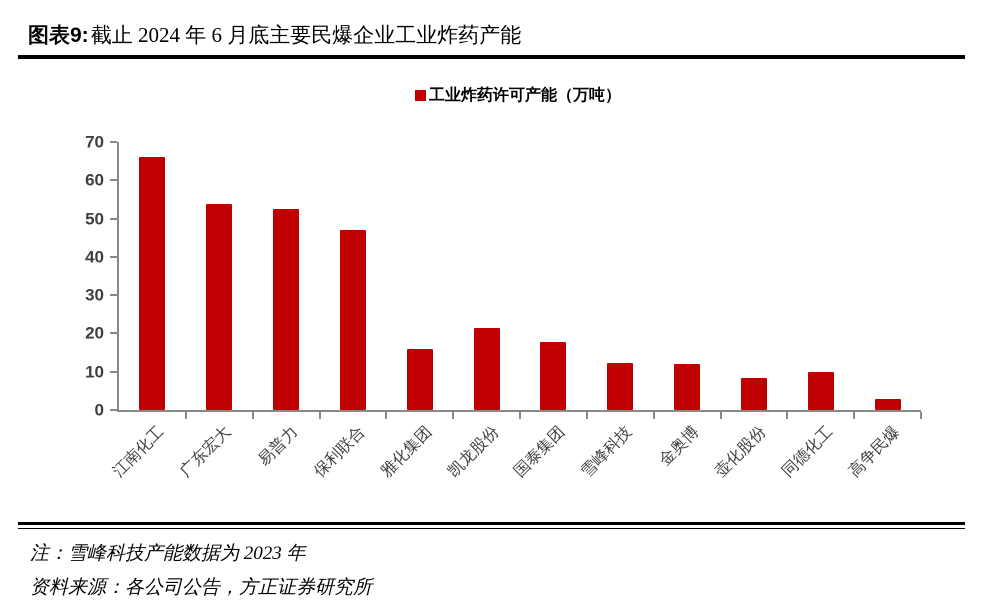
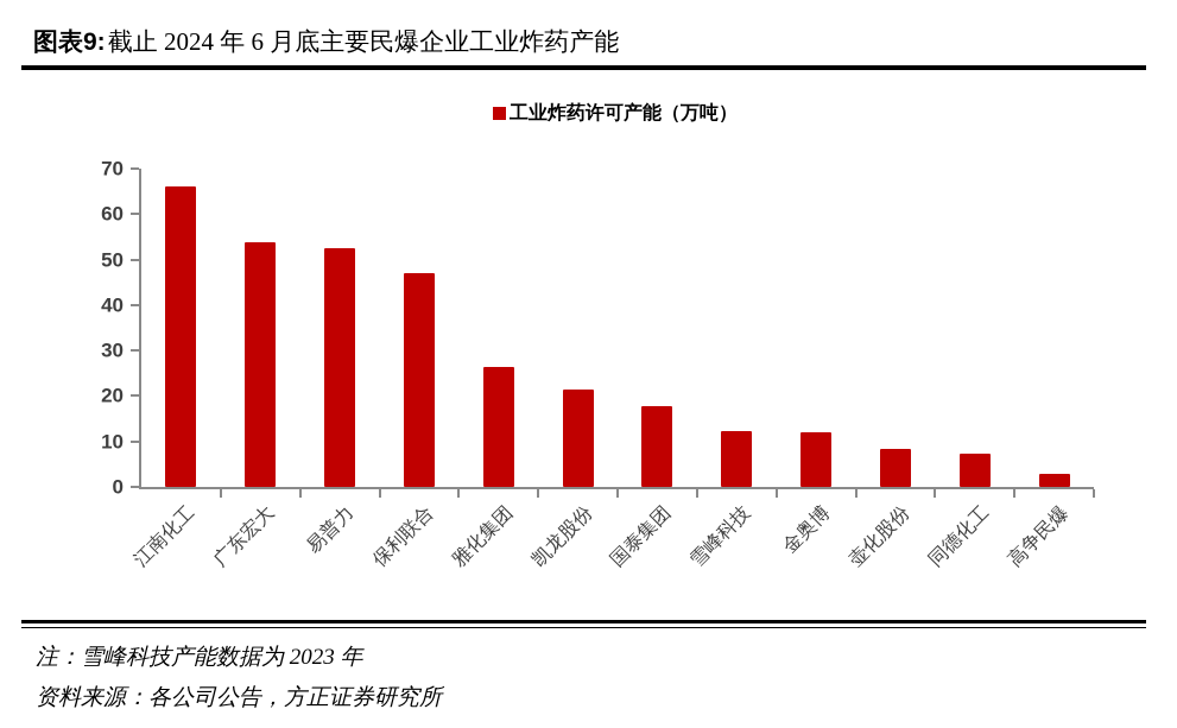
雅化集团: 16 -> 26
同德化工: 10 -> 7
